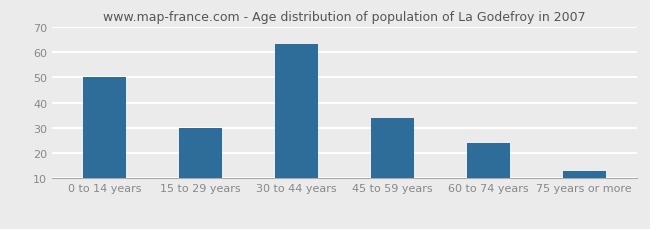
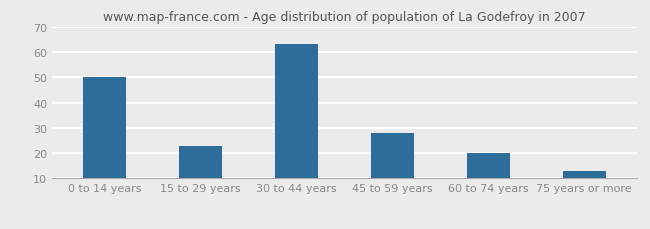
15 to 29 years: 30 -> 23
45 to 59 years: 34 -> 28
60 to 74 years: 24 -> 20
